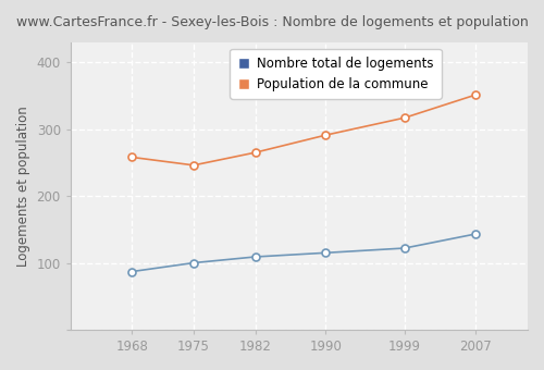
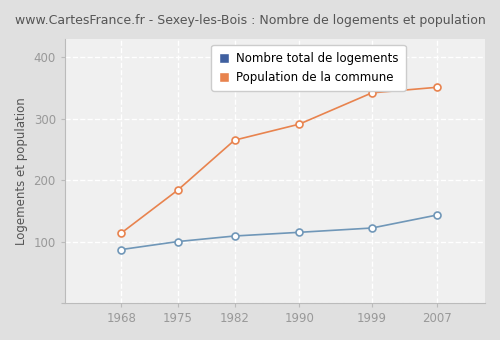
Population de la commune/1968: 258 -> 114
Population de la commune/1975: 246 -> 184
Population de la commune/1999: 317 -> 342
